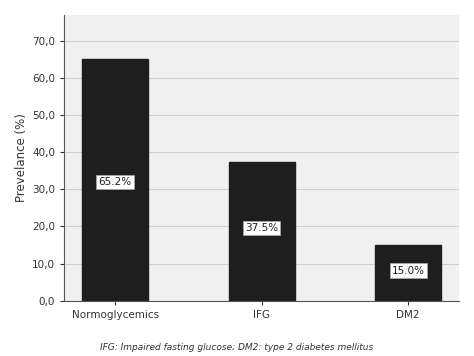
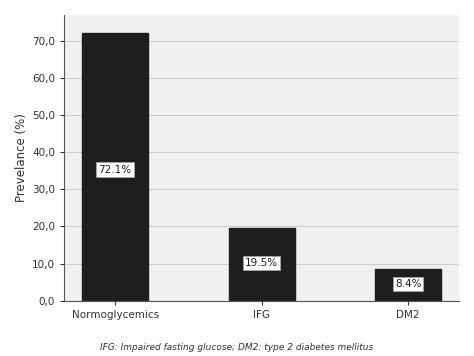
Normoglycemics: 65.2% -> 72.1%
IFG: 37.5% -> 19.5%
DM2: 15.0% -> 8.4%
